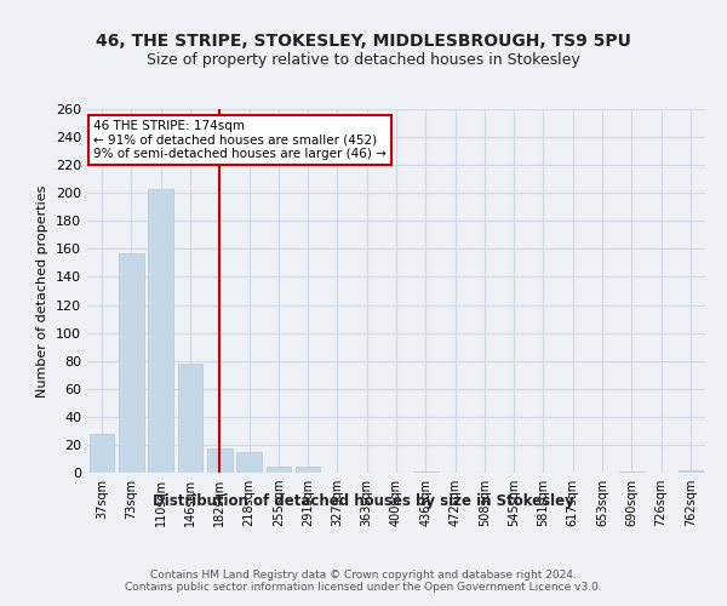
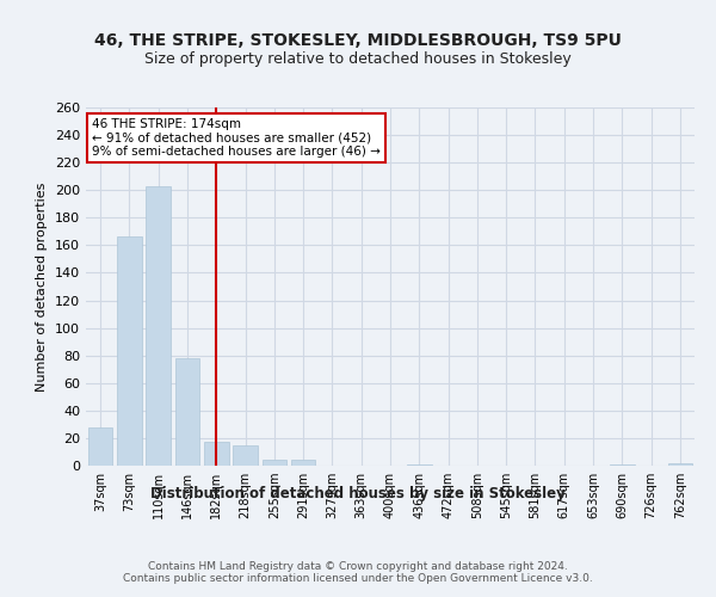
73sqm: 157 -> 166
